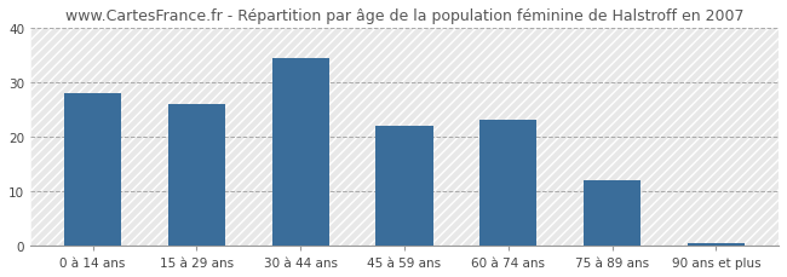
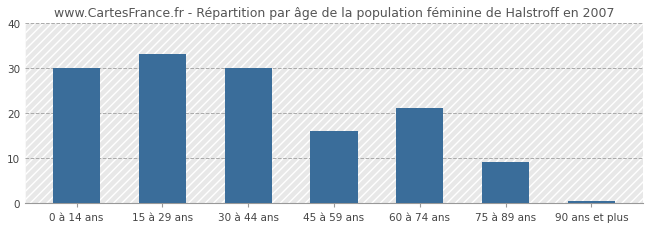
0 à 14 ans: 28.0 -> 30.0
15 à 29 ans: 26.0 -> 33.0
30 à 44 ans: 34.5 -> 30.0
45 à 59 ans: 22.0 -> 16.0
60 à 74 ans: 23.0 -> 21.0
75 à 89 ans: 12.0 -> 9.0
